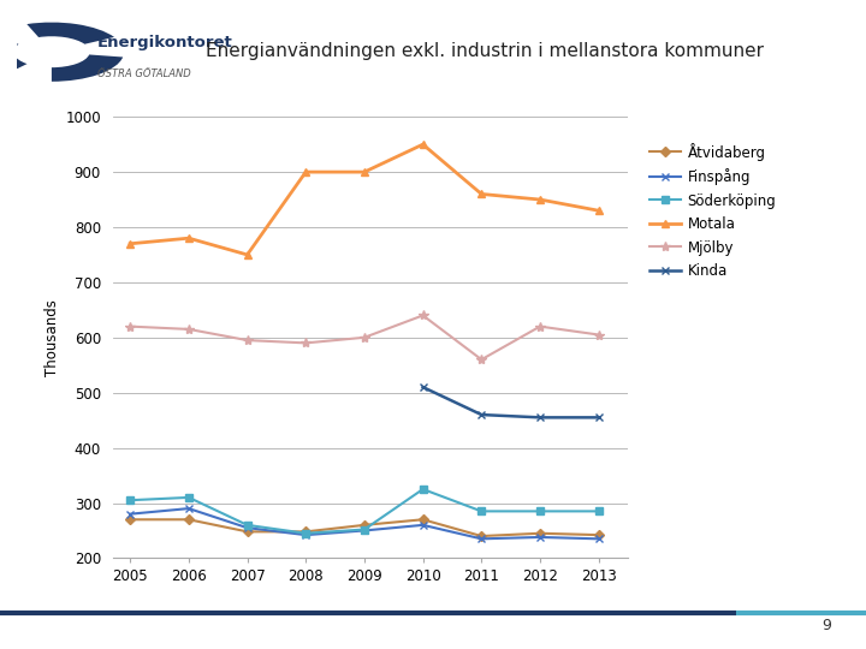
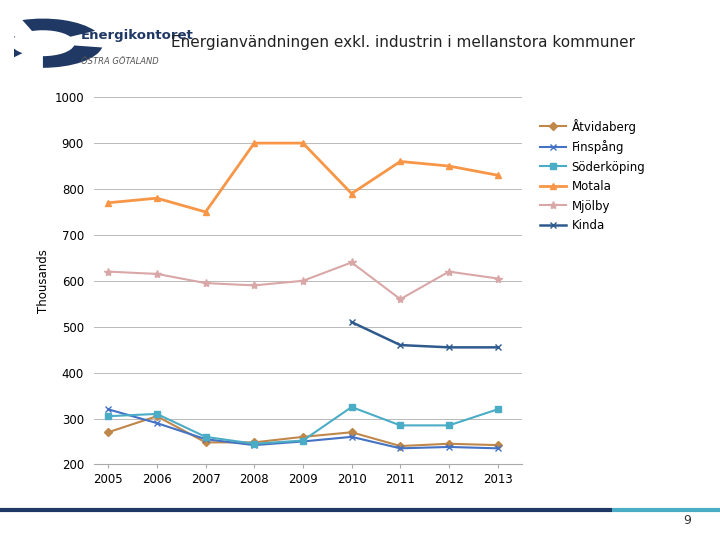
Finspång/2005: 280 -> 320
Åtvidaberg/2006: 270 -> 305
Motala/2010: 950 -> 790
Söderköping/2013: 285 -> 320
